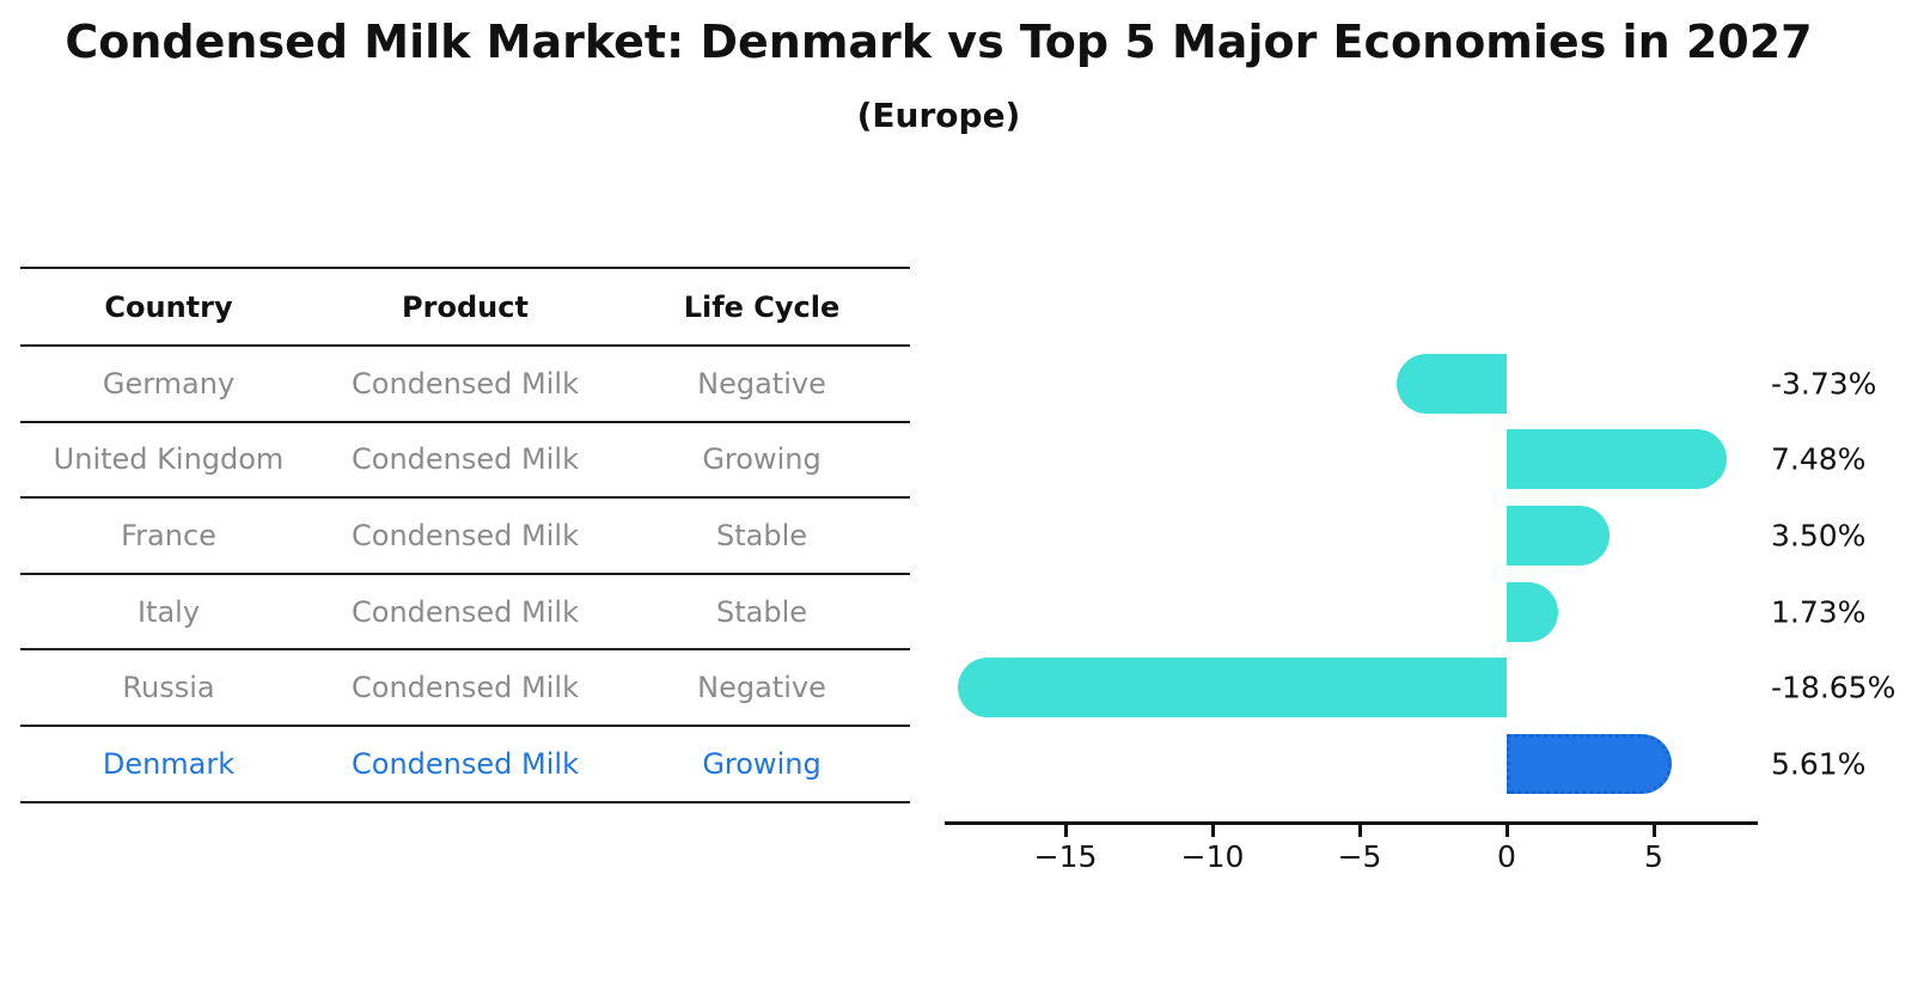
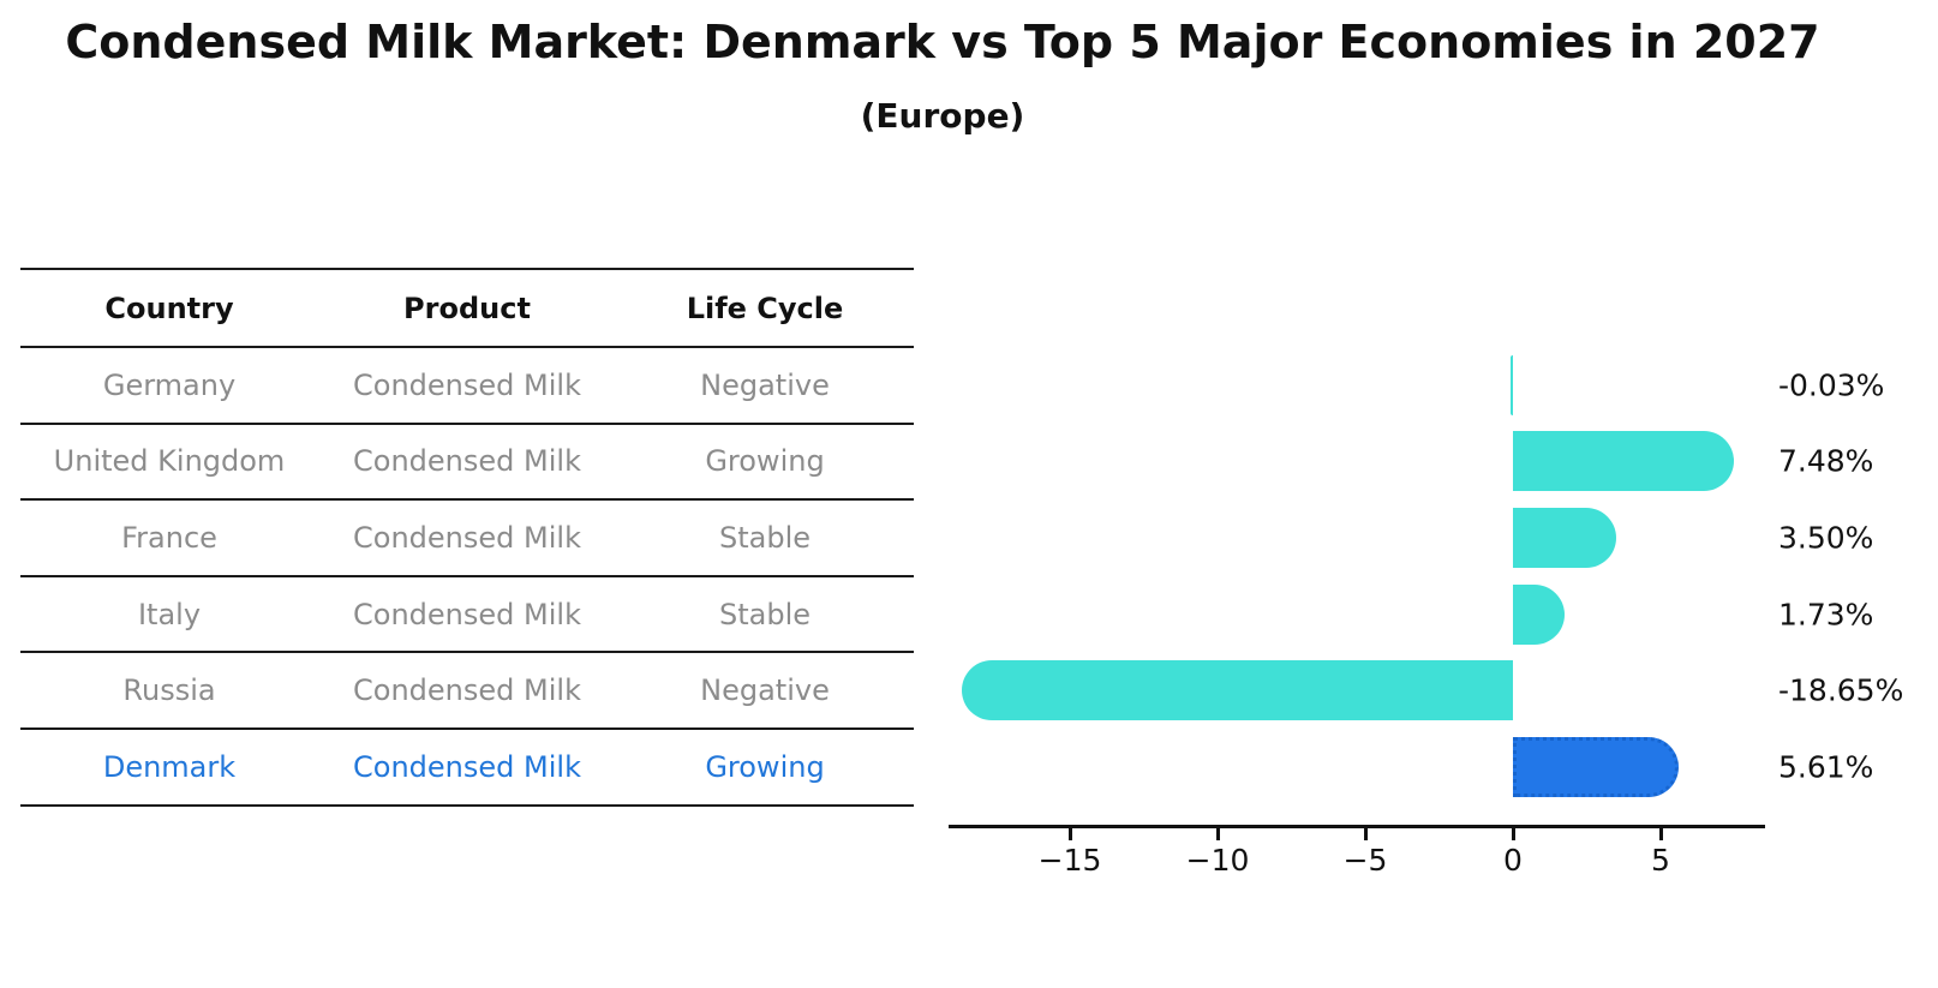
Germany: -3.73% -> -0.03%
